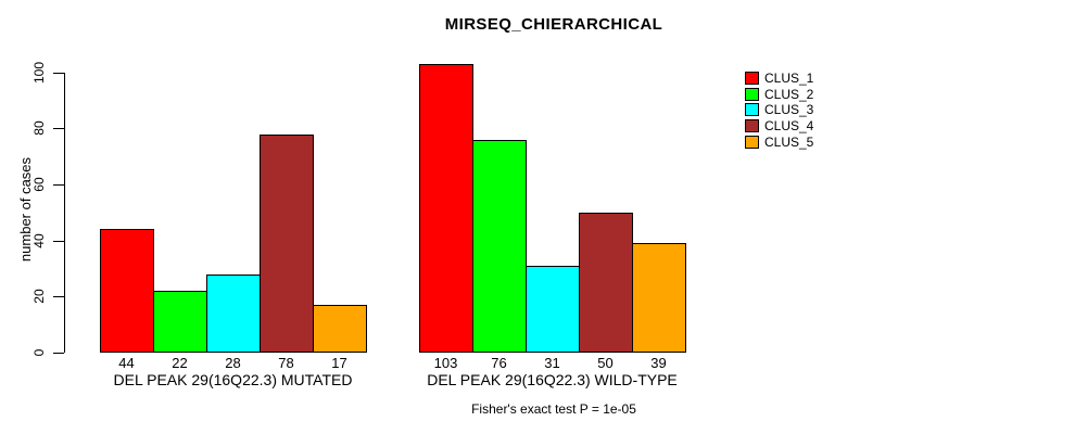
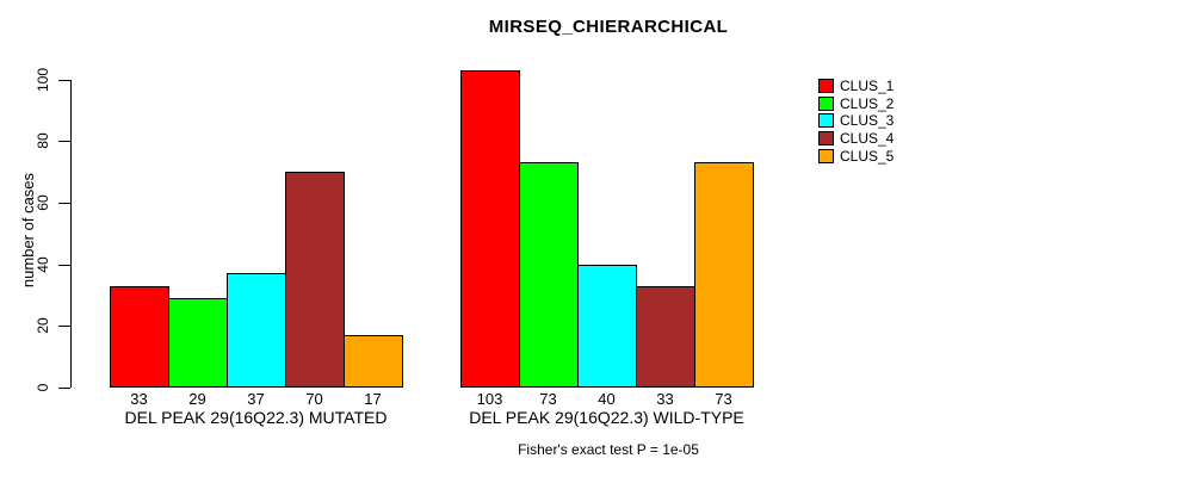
CLUS_1/DEL PEAK 29(16Q22.3) MUTATED: 44 -> 33
CLUS_2/DEL PEAK 29(16Q22.3) MUTATED: 22 -> 29
CLUS_3/DEL PEAK 29(16Q22.3) MUTATED: 28 -> 37
CLUS_4/DEL PEAK 29(16Q22.3) MUTATED: 78 -> 70
CLUS_2/DEL PEAK 29(16Q22.3) WILD-TYPE: 76 -> 73
CLUS_3/DEL PEAK 29(16Q22.3) WILD-TYPE: 31 -> 40
CLUS_4/DEL PEAK 29(16Q22.3) WILD-TYPE: 50 -> 33
CLUS_5/DEL PEAK 29(16Q22.3) WILD-TYPE: 39 -> 73
